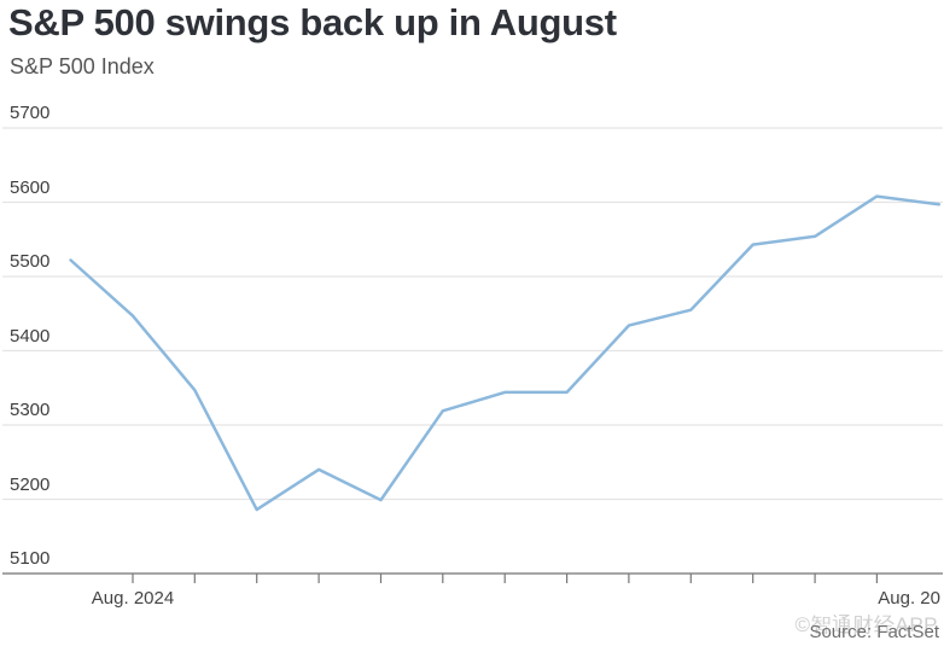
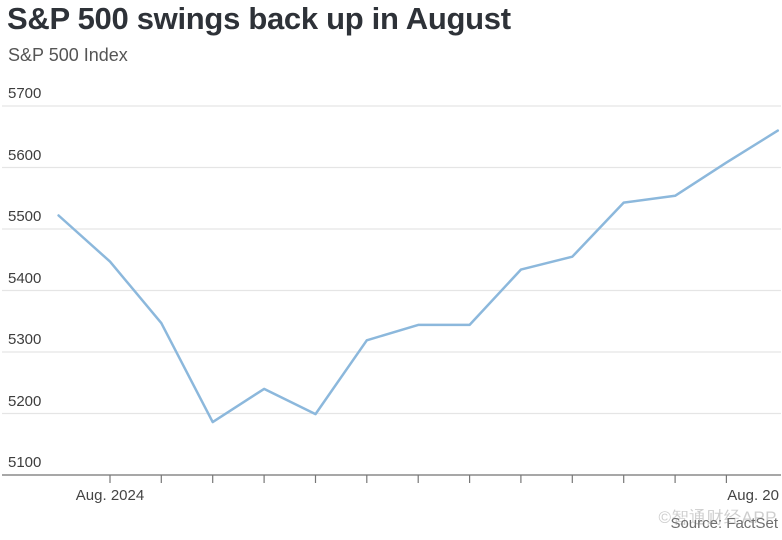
Aug. 20: 5600 -> 5660
